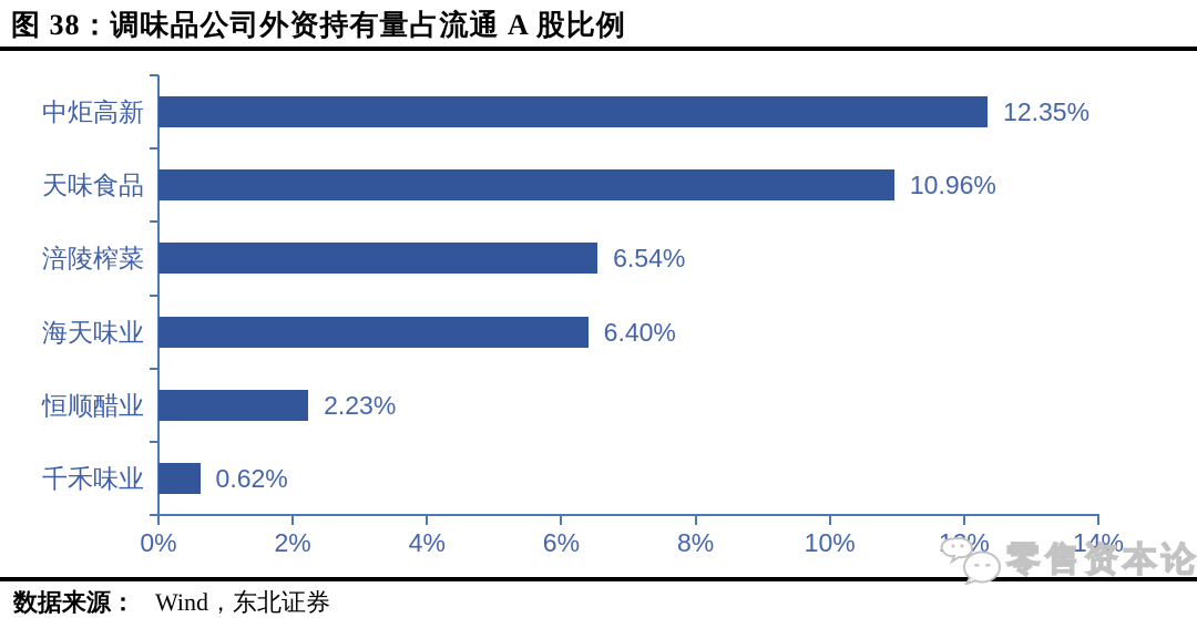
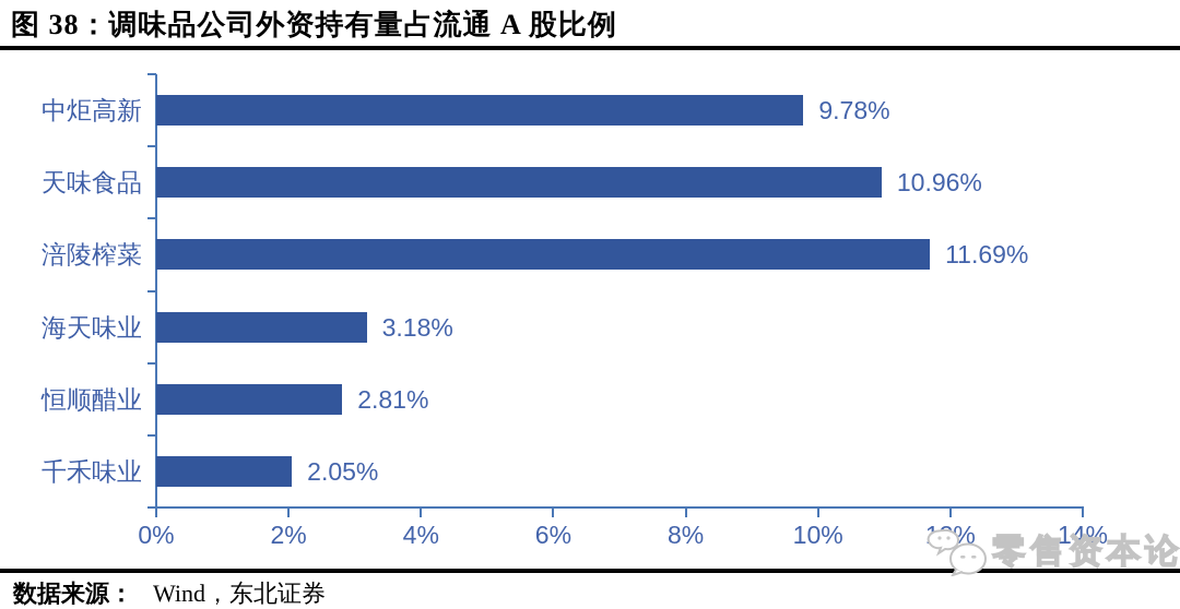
中炬高新: 12.35% -> 9.78%
涪陵榨菜: 6.54% -> 11.69%
海天味业: 6.40% -> 3.18%
恒顺醋业: 2.23% -> 2.81%
千禾味业: 0.62% -> 2.05%
